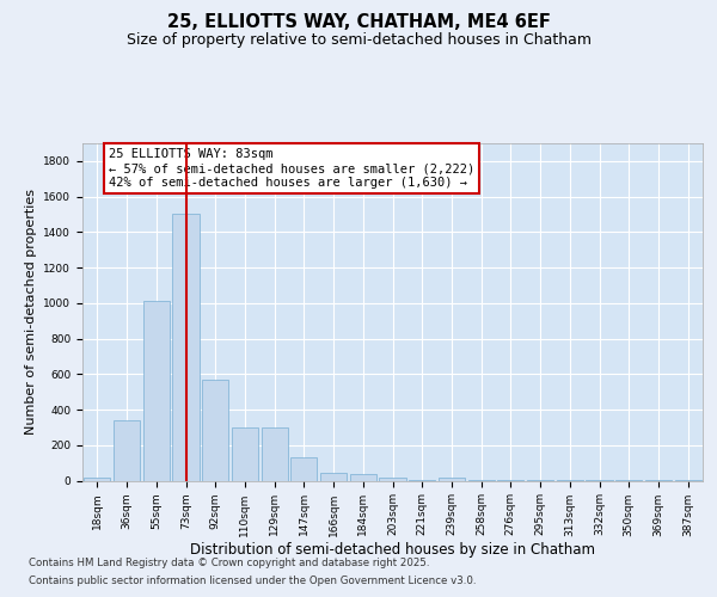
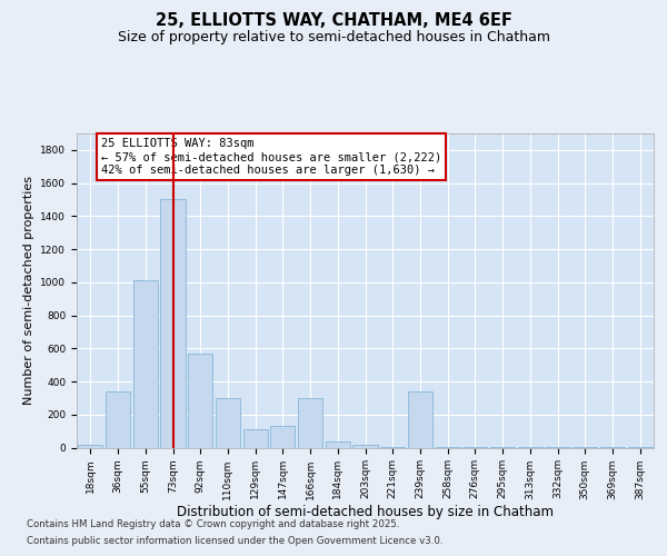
129sqm: 300 -> 110
166sqm: 40 -> 300
239sqm: 20 -> 340
